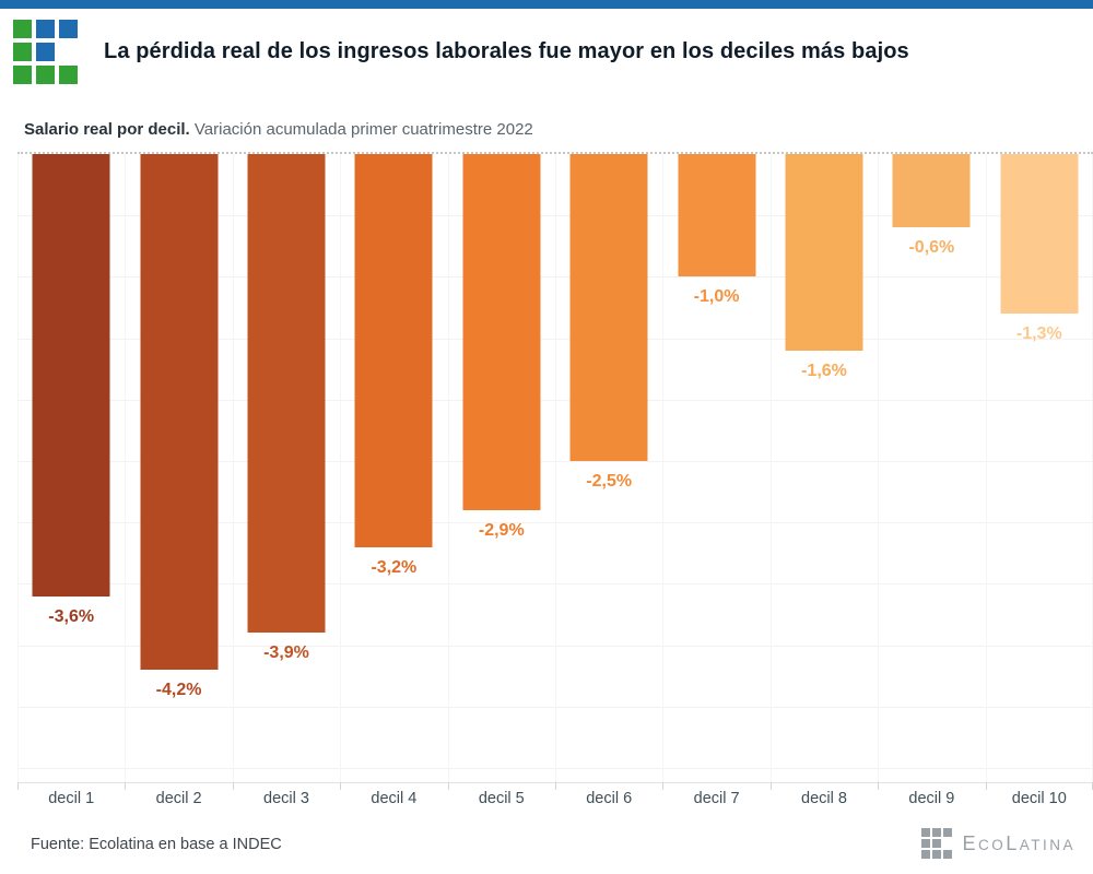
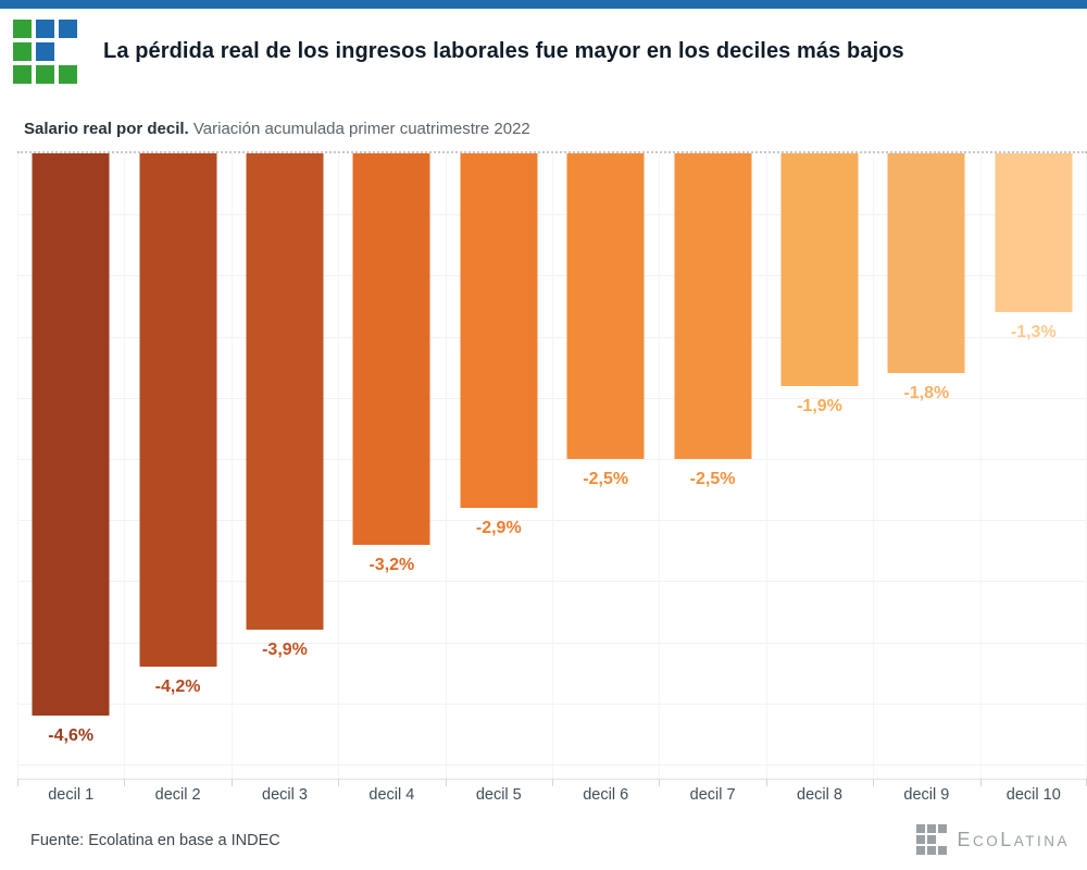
decil 1: -3,6% -> -4,6%
decil 7: -1,0% -> -2,5%
decil 8: -1,6% -> -1,9%
decil 9: -0,6% -> -1,8%
